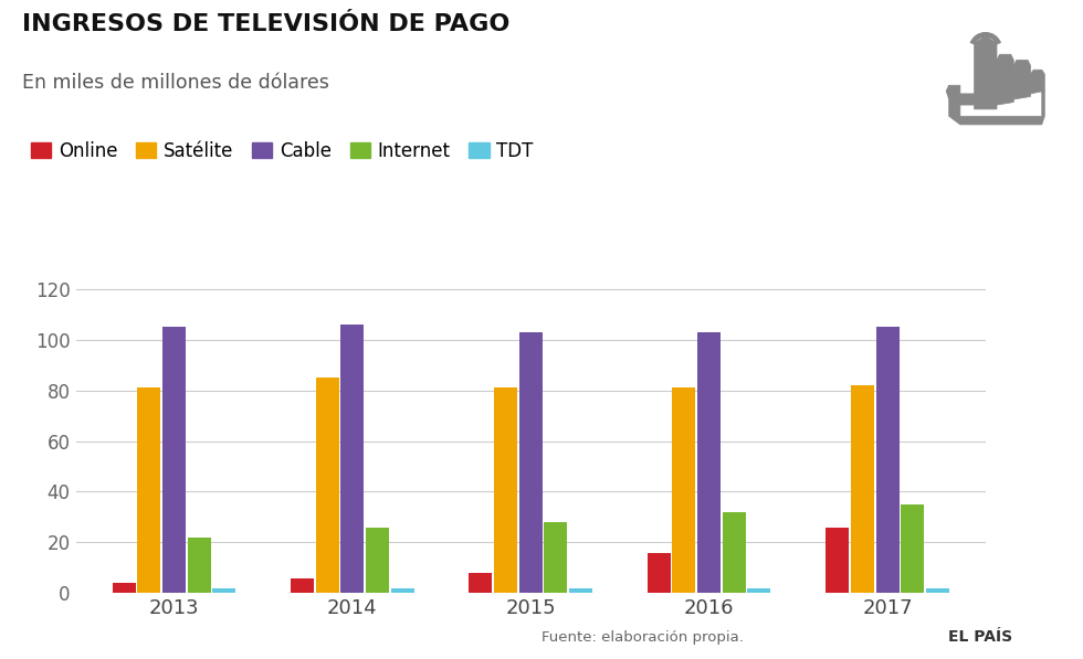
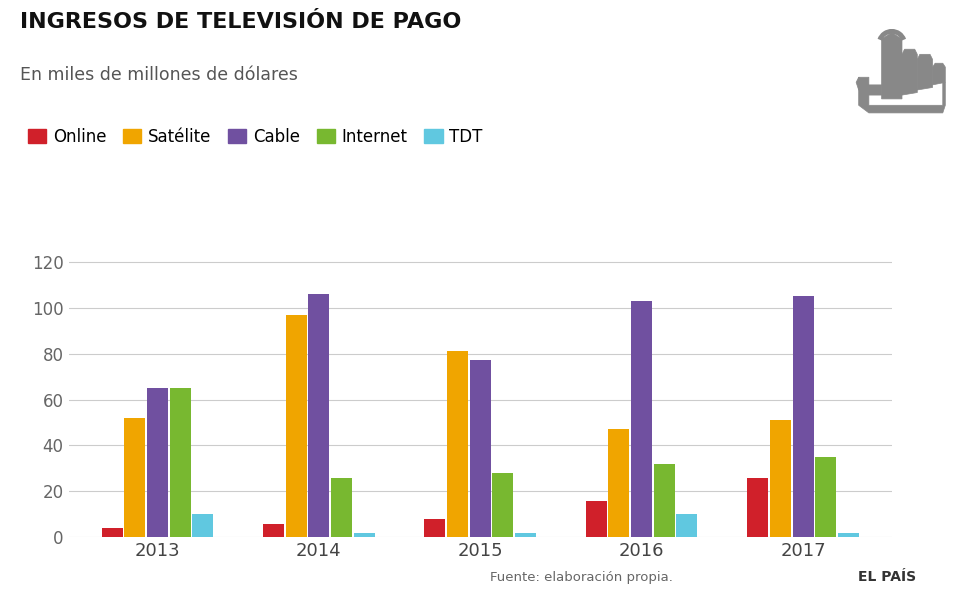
Satélite/2013: 81 -> 52
Cable/2013: 105 -> 65
Internet/2013: 22 -> 65
TDT/2013: 2 -> 10
Satélite/2014: 85 -> 97
Cable/2015: 103 -> 77
Satélite/2016: 81 -> 47
TDT/2016: 2 -> 10
Satélite/2017: 82 -> 51
